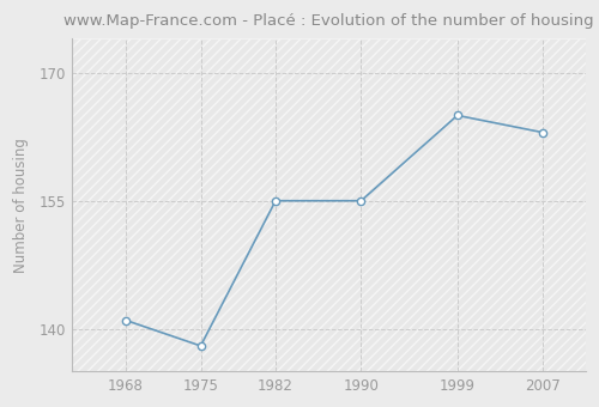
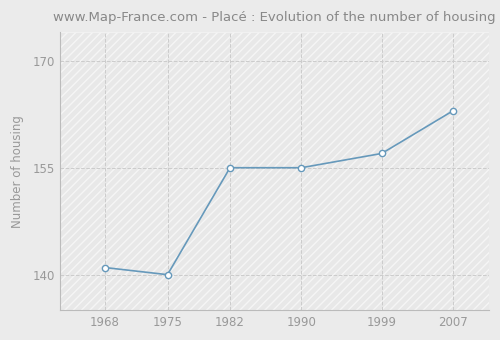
1975: 138 -> 140
1999: 165 -> 157
